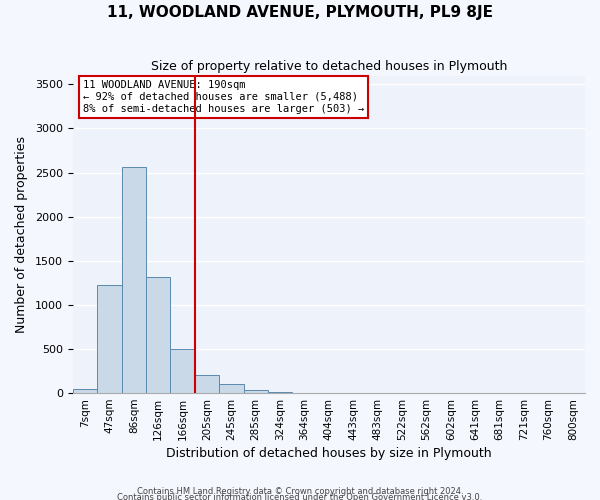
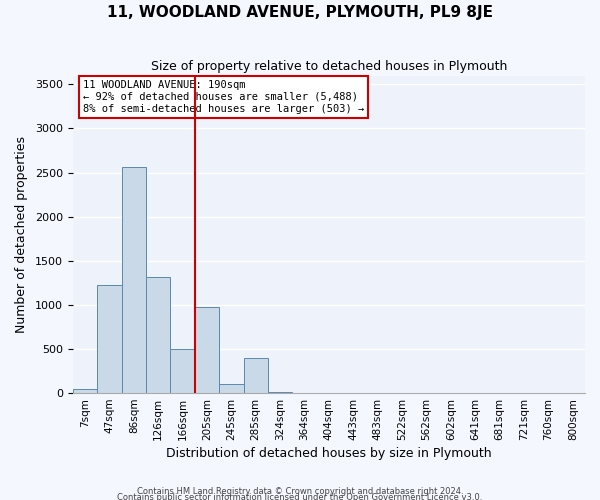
205sqm: 200 -> 980
285sqm: 40 -> 400
